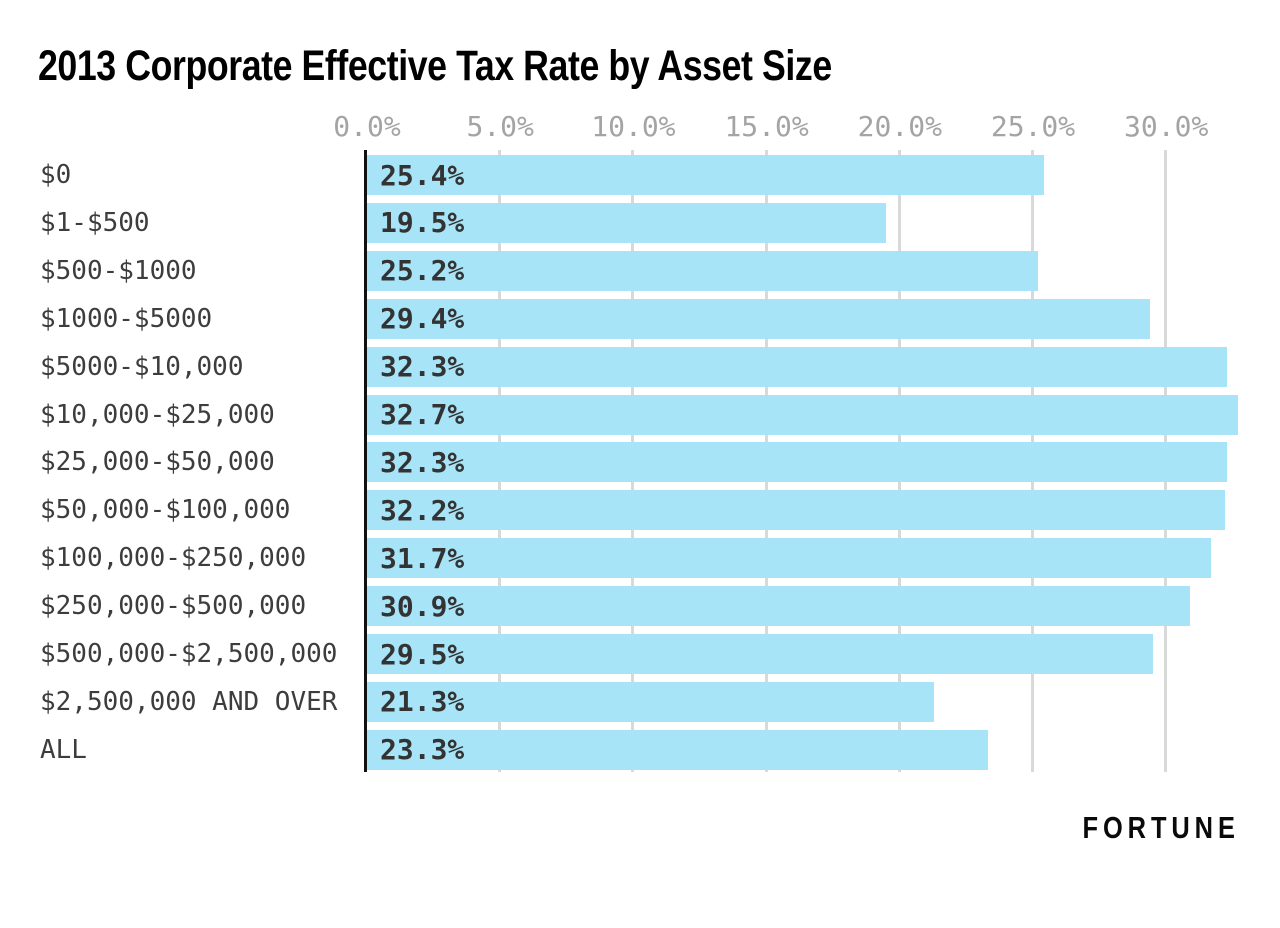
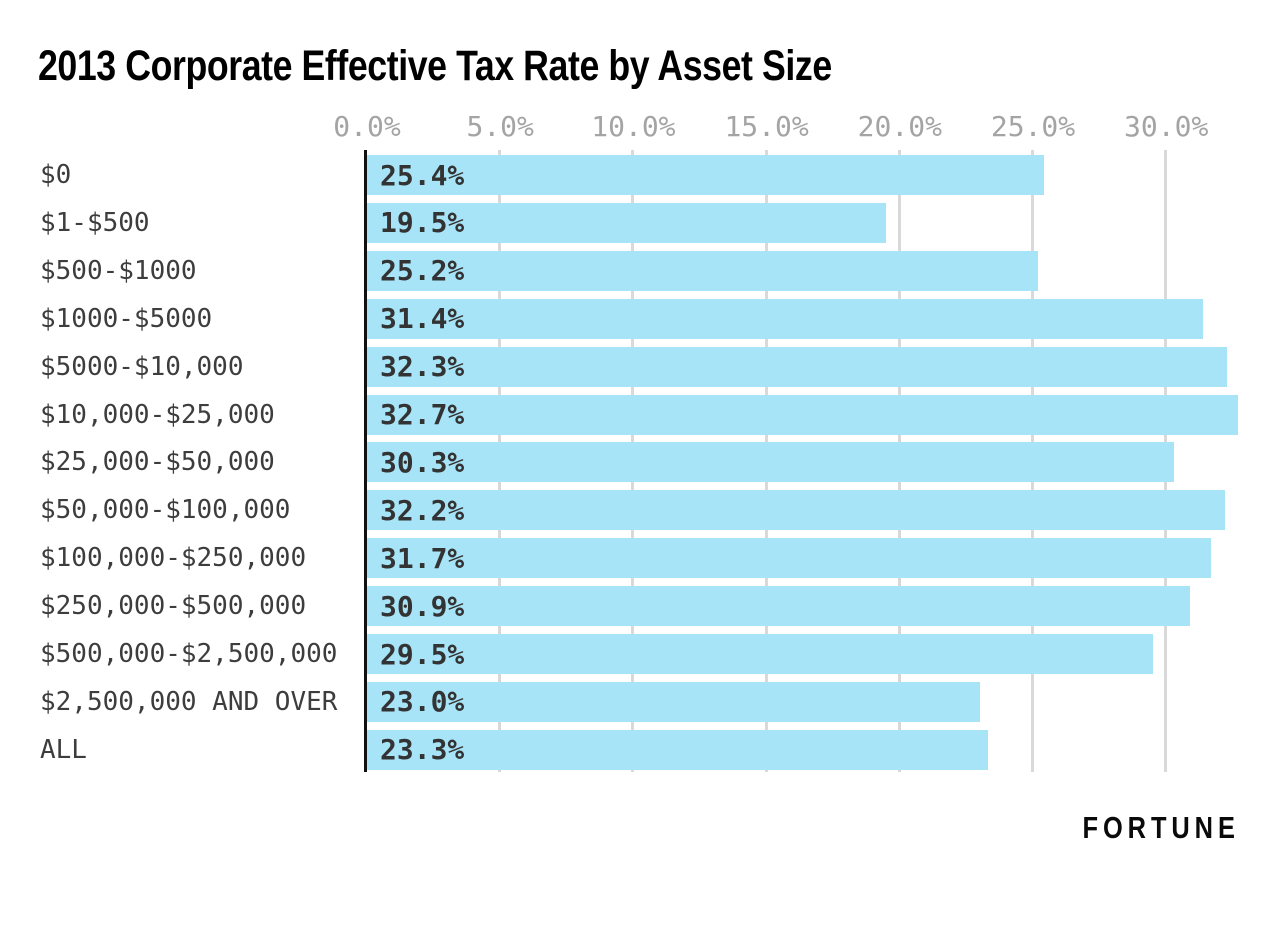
$1000-$5000: 29.4% -> 31.4%
$25,000-$50,000: 32.3% -> 30.3%
$2,500,000 AND OVER: 21.3% -> 23.0%
